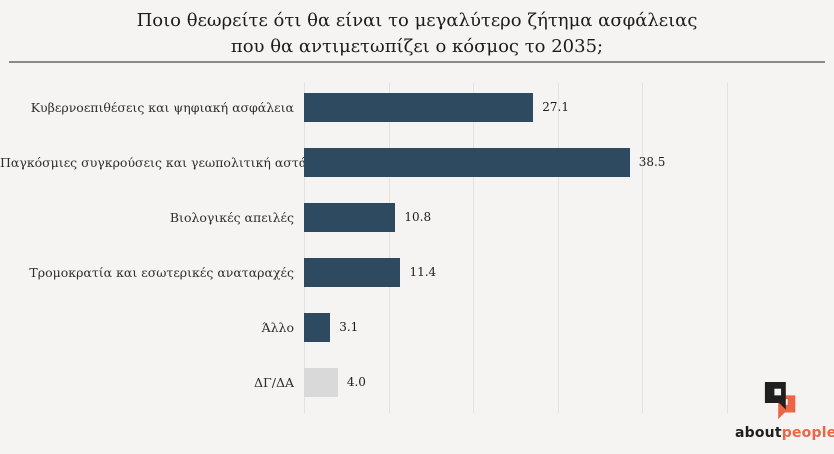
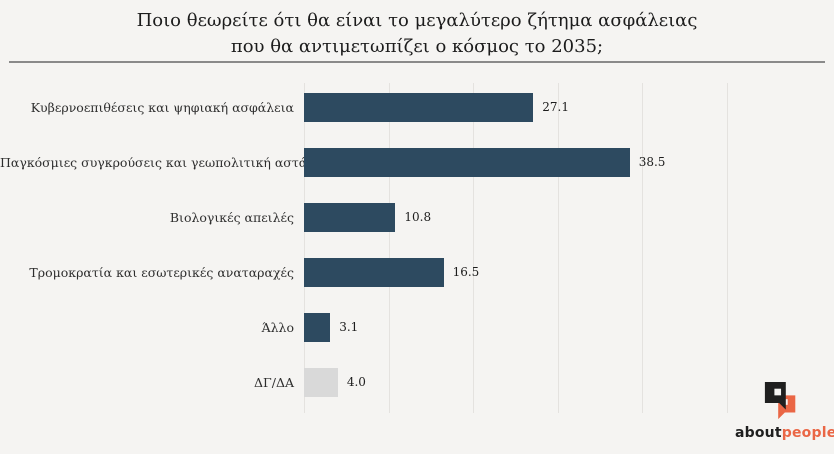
Τρομοκρατία και εσωτερικές αναταραχές: 11.4 -> 16.5
